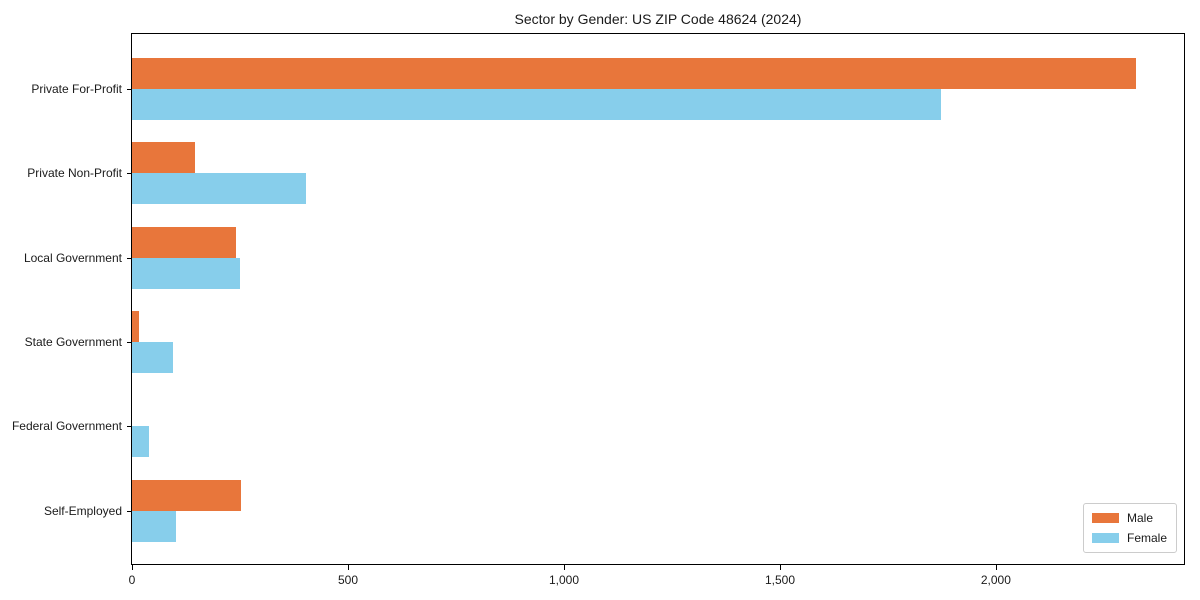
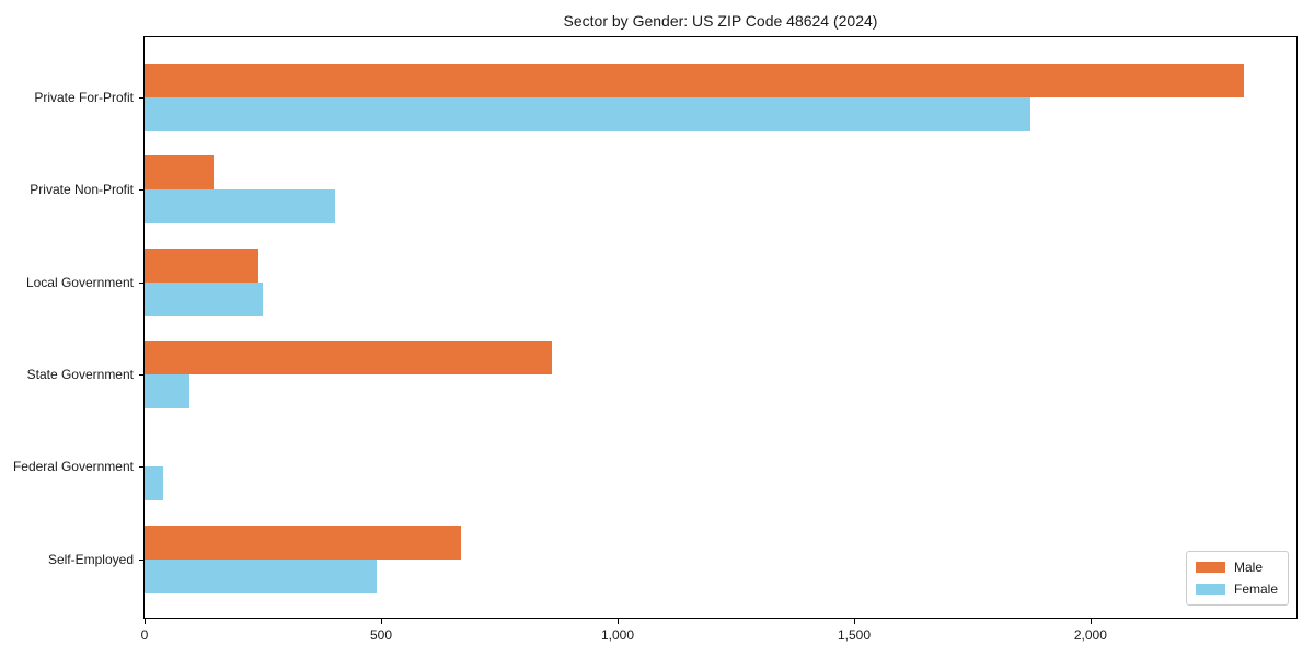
Male/State Government: 20 -> 860
Male/Self-Employed: 250 -> 670
Female/Self-Employed: 100 -> 490
